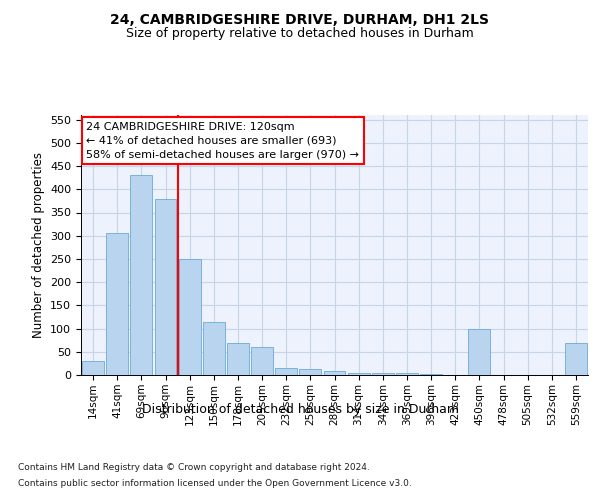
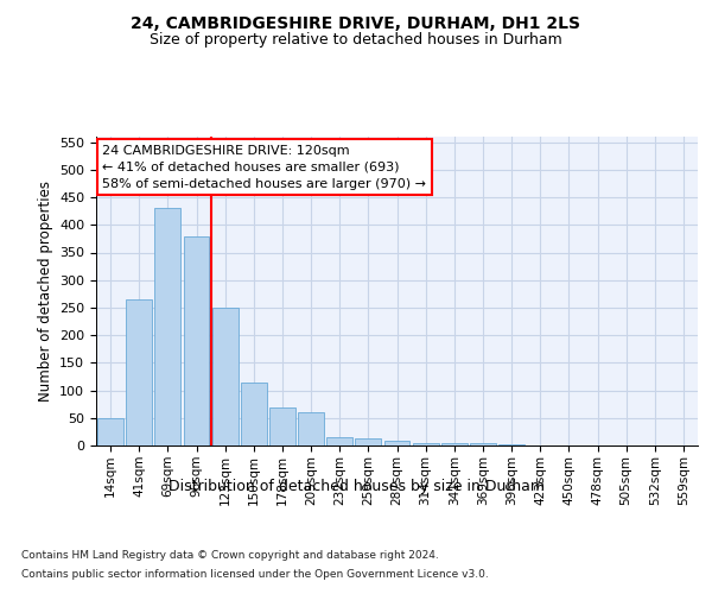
14sqm: 30 -> 50
41sqm: 305 -> 265
450sqm: 100 -> 1
559sqm: 70 -> 1
